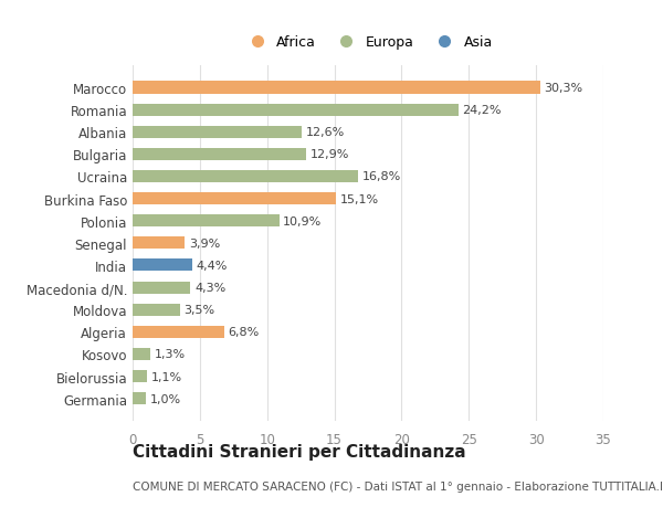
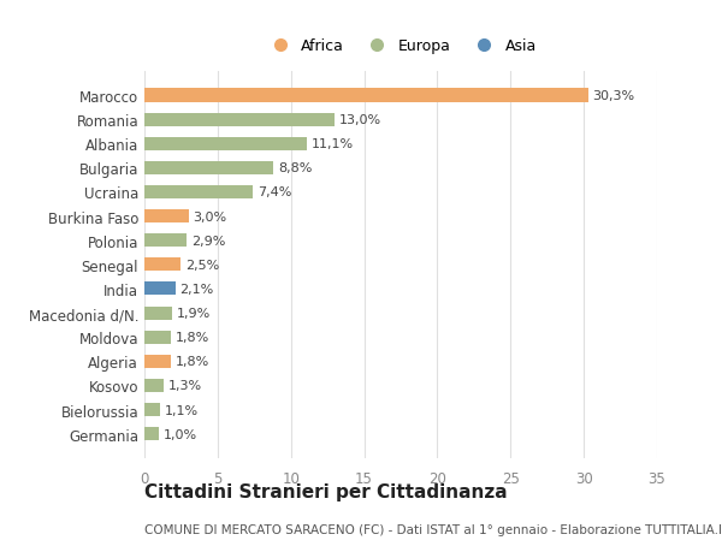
Romania: 24,2% -> 13,0%
Albania: 12,6% -> 11,1%
Bulgaria: 12,9% -> 8,8%
Ucraina: 16,8% -> 7,4%
Burkina Faso: 15,1% -> 3,0%
Polonia: 10,9% -> 2,9%
Senegal: 3,9% -> 2,5%
India: 4,4% -> 2,1%
Macedonia d/N.: 4,3% -> 1,9%
Moldova: 3,5% -> 1,8%
Algeria: 6,8% -> 1,8%
